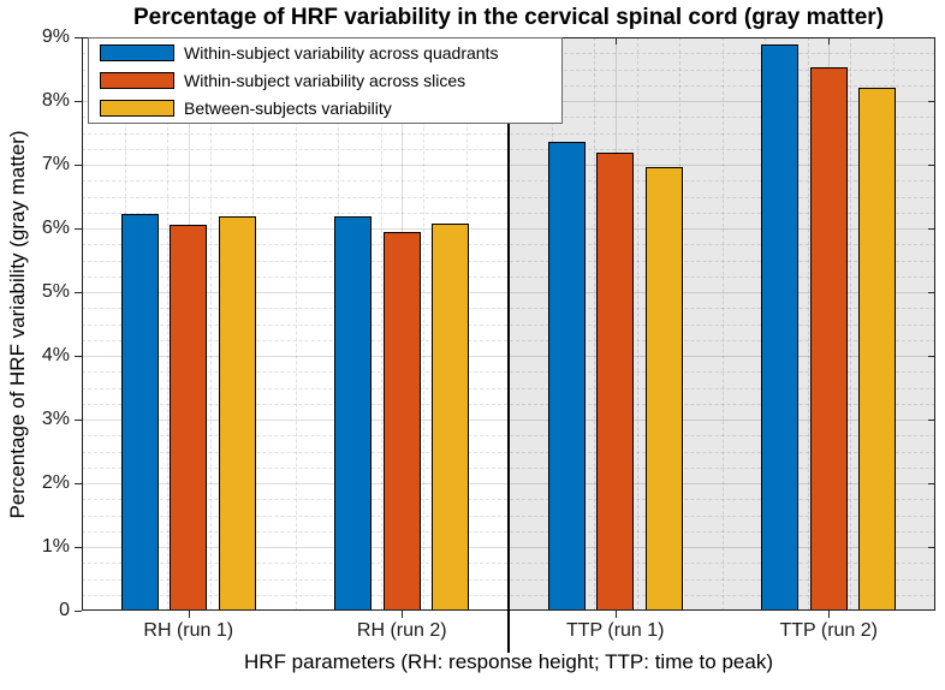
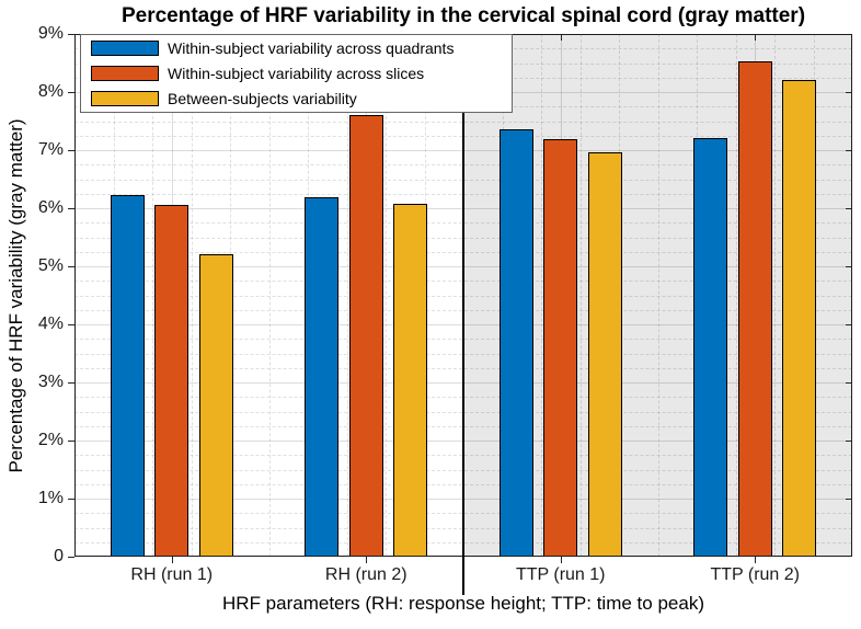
Between-subjects variability/RH (run 1): 6.2% -> 5.2%
Within-subject variability across slices/RH (run 2): 6.0% -> 7.6%
Within-subject variability across quadrants/TTP (run 2): 8.9% -> 7.2%
